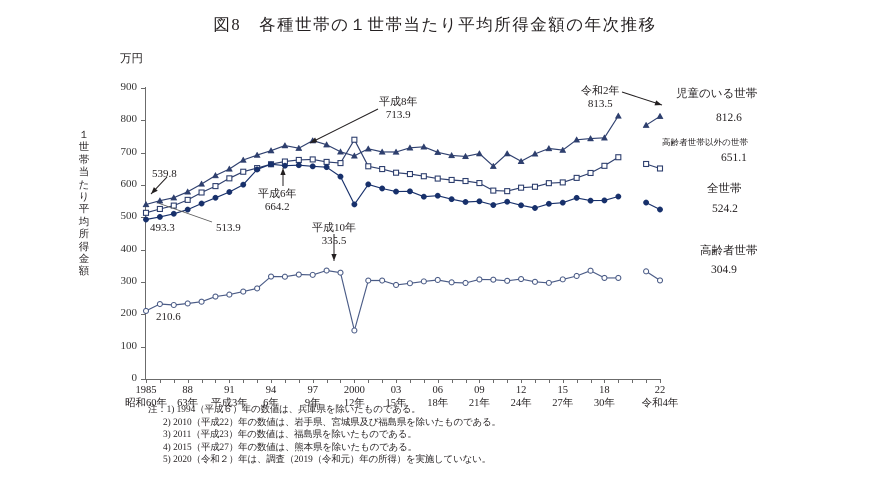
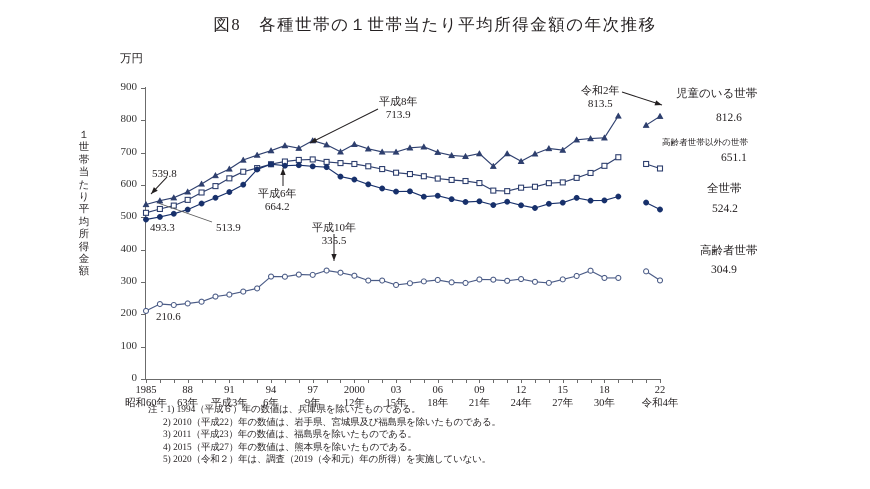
児童のいる世帯/2000: 690 -> 730
高齢者世帯以外の世帯/2000: 740 -> 660
全世帯/2000: 540 -> 620
高齢者世帯/2000: 150 -> 320
